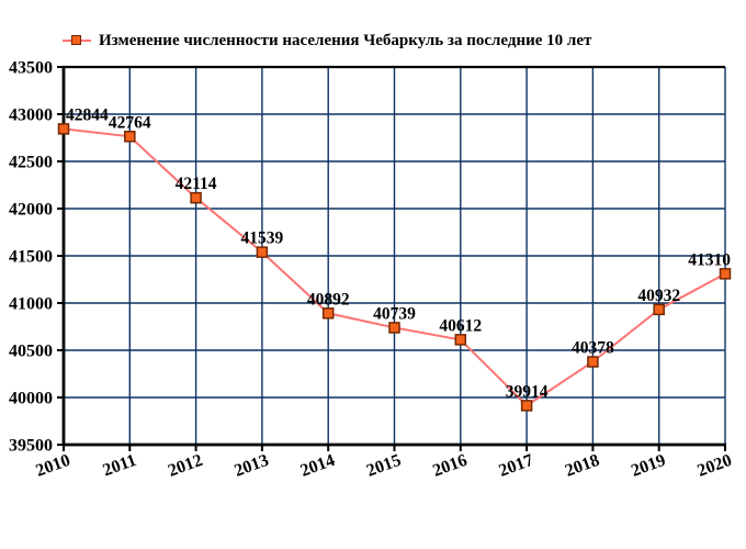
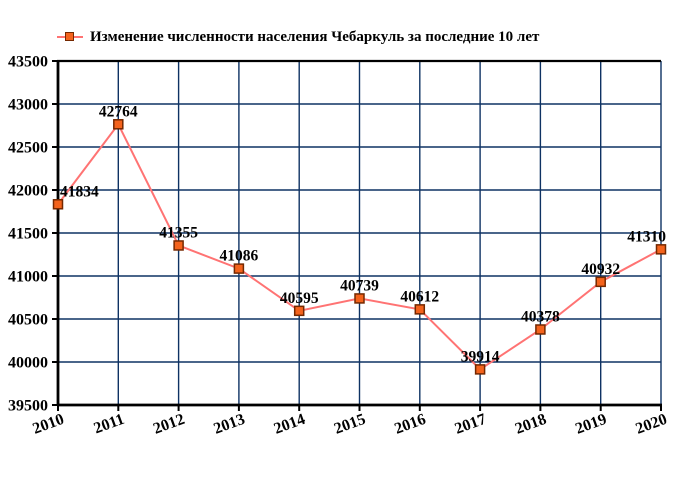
2010: 42844 -> 41834
2012: 42114 -> 41355
2013: 41539 -> 41086
2014: 40892 -> 40595
